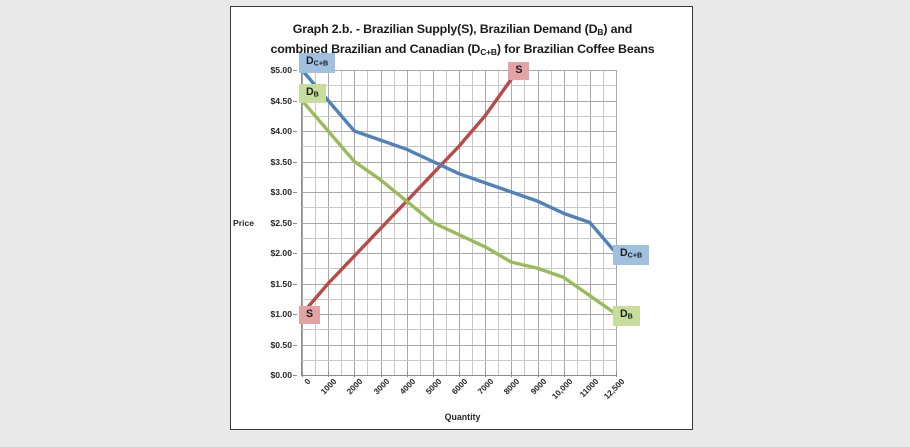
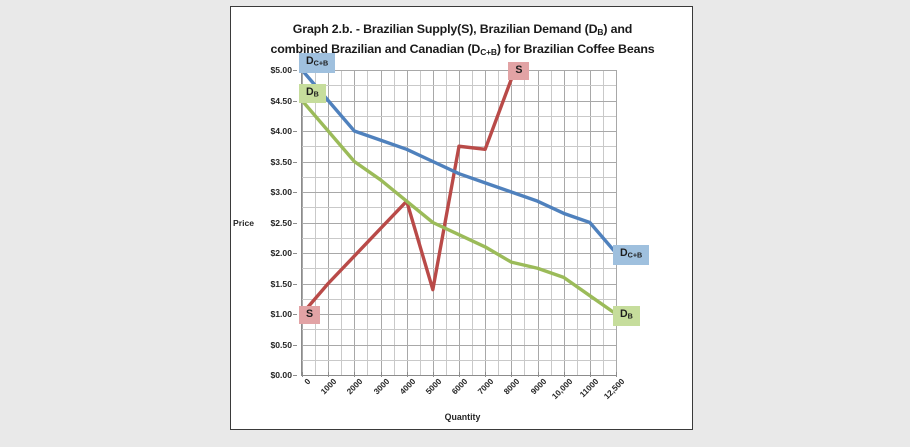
S/5000: $3.3 -> $1.4
S/7000: $4.2 -> $3.7
